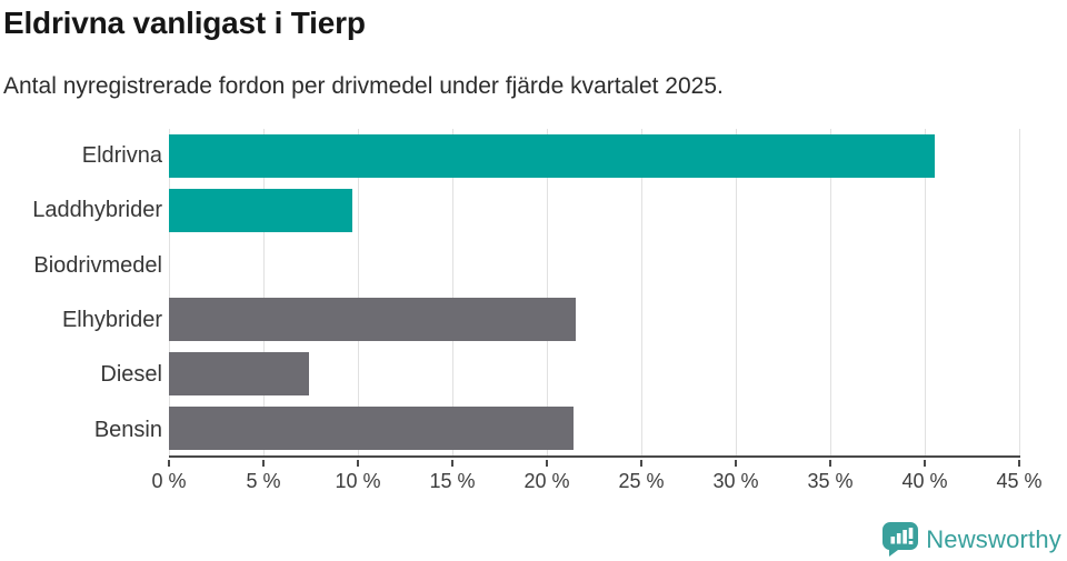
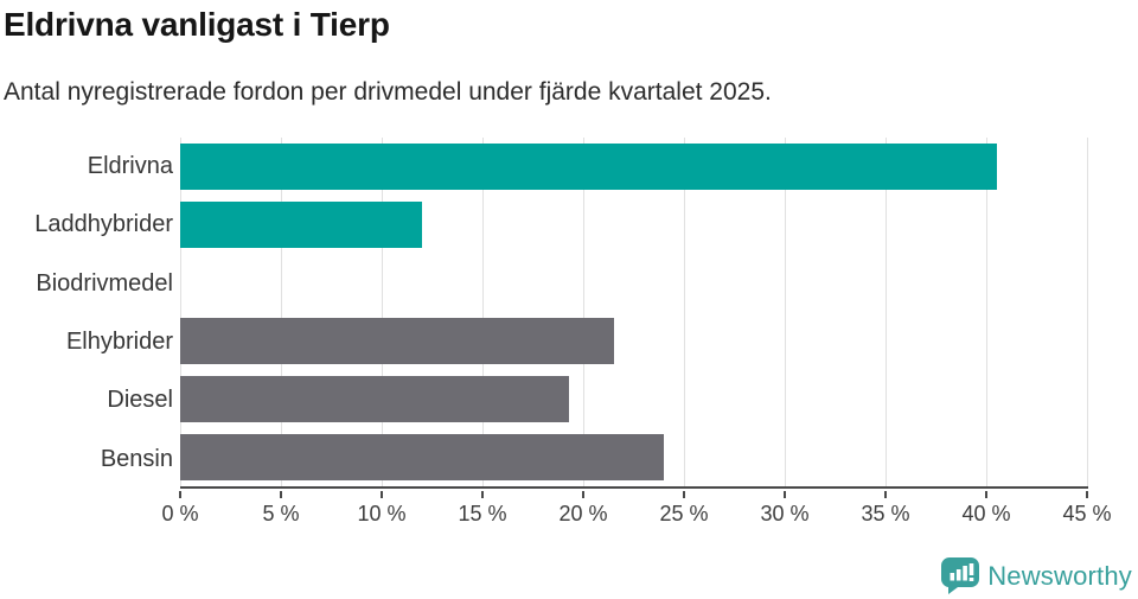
Laddhybrider: 9.7% -> 12.0%
Diesel: 7.4% -> 19.3%
Bensin: 21.4% -> 24.0%
